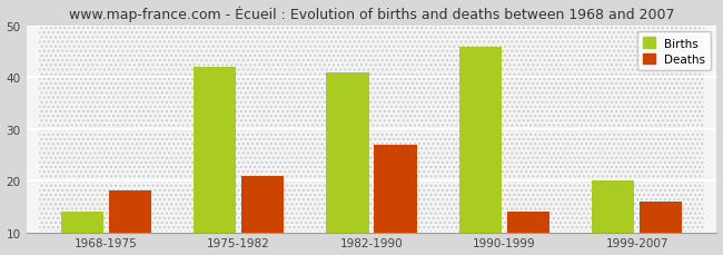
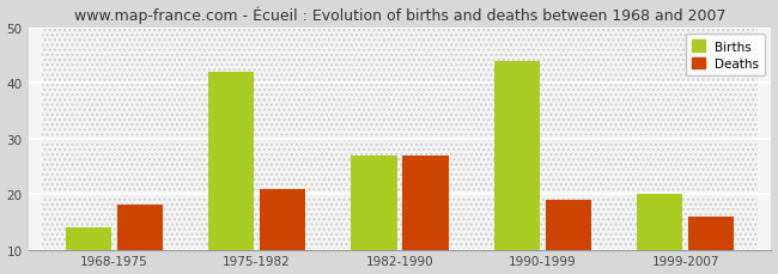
Births/1982-1990: 41 -> 27
Births/1990-1999: 46 -> 44
Deaths/1990-1999: 14 -> 19
